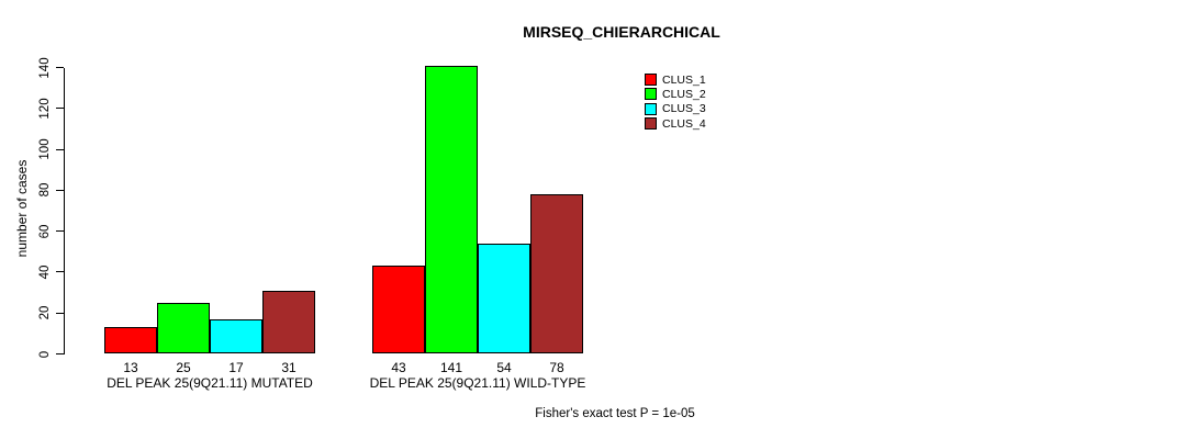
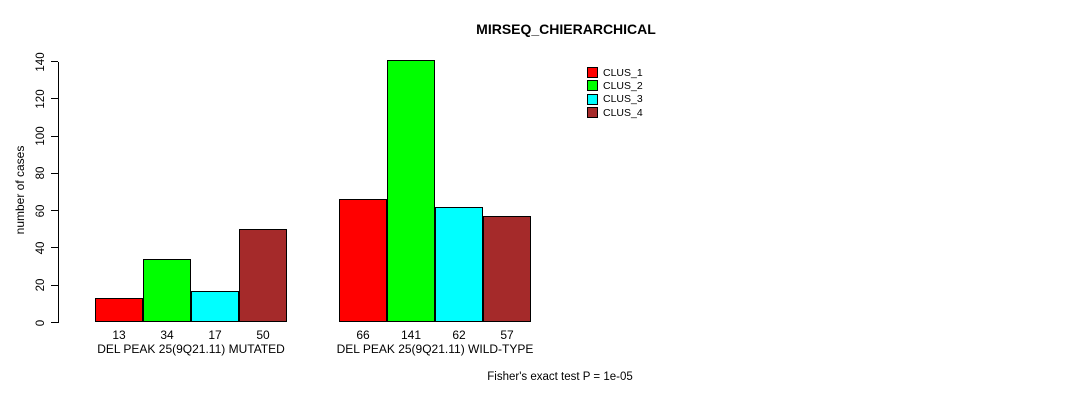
CLUS_2/DEL PEAK 25(9Q21.11) MUTATED: 25 -> 34
CLUS_4/DEL PEAK 25(9Q21.11) MUTATED: 31 -> 50
CLUS_1/DEL PEAK 25(9Q21.11) WILD-TYPE: 43 -> 66
CLUS_3/DEL PEAK 25(9Q21.11) WILD-TYPE: 54 -> 62
CLUS_4/DEL PEAK 25(9Q21.11) WILD-TYPE: 78 -> 57
